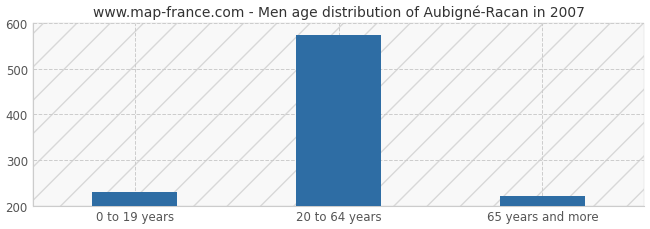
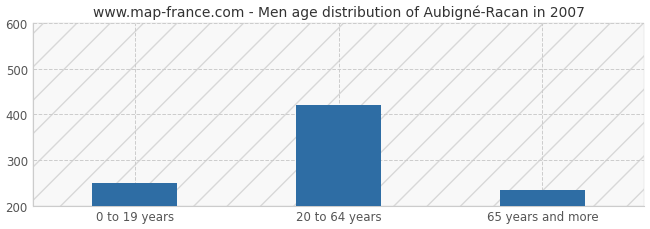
0 to 19 years: 229 -> 250
20 to 64 years: 573 -> 420
65 years and more: 222 -> 235
